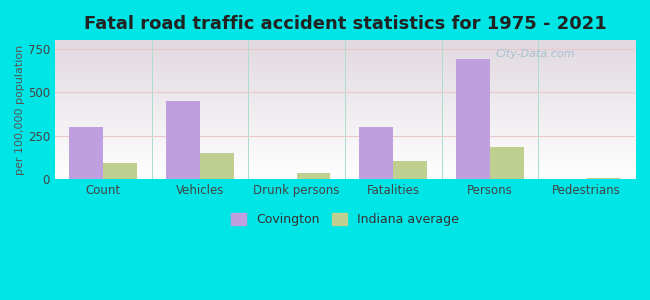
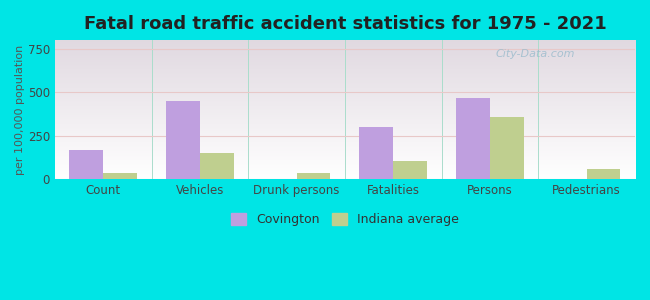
Covington/Count: 300 -> 170
Indiana average/Count: 100 -> 40
Covington/Persons: 690 -> 470
Indiana average/Persons: 180 -> 360
Indiana average/Pedestrians: 10 -> 60
